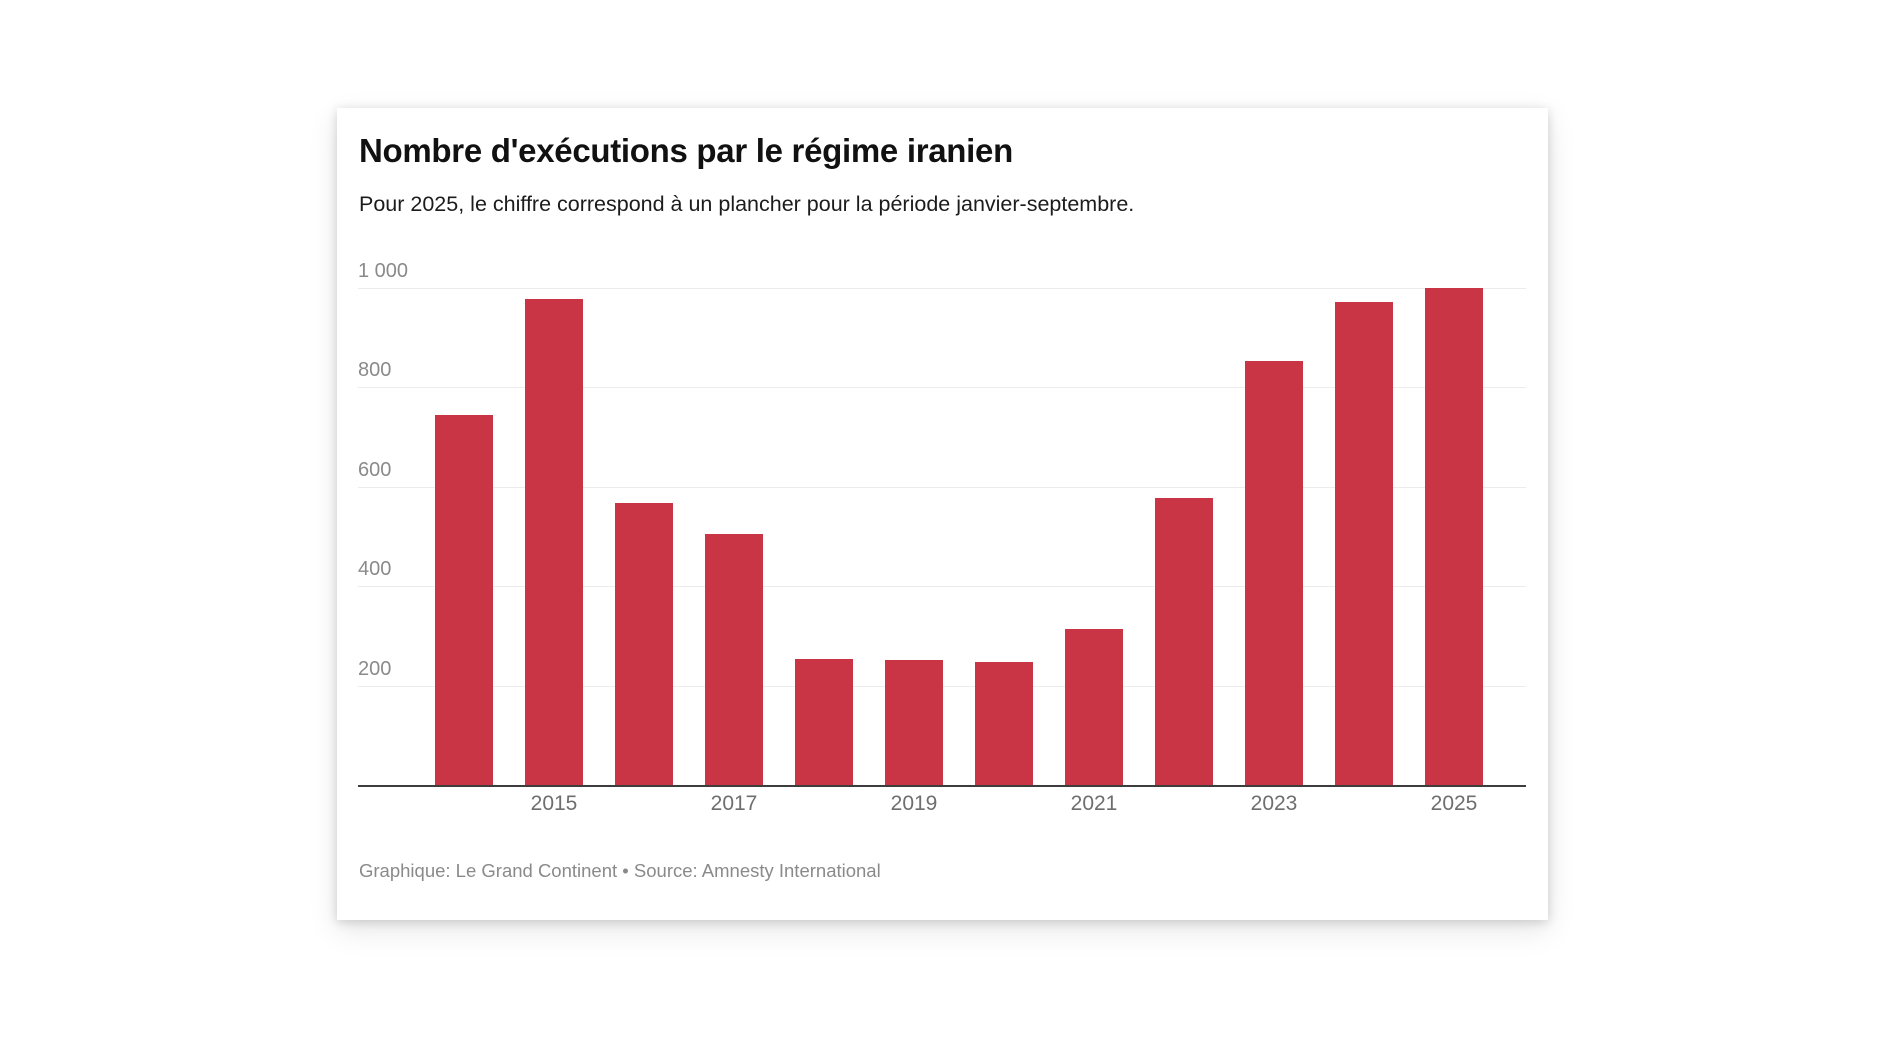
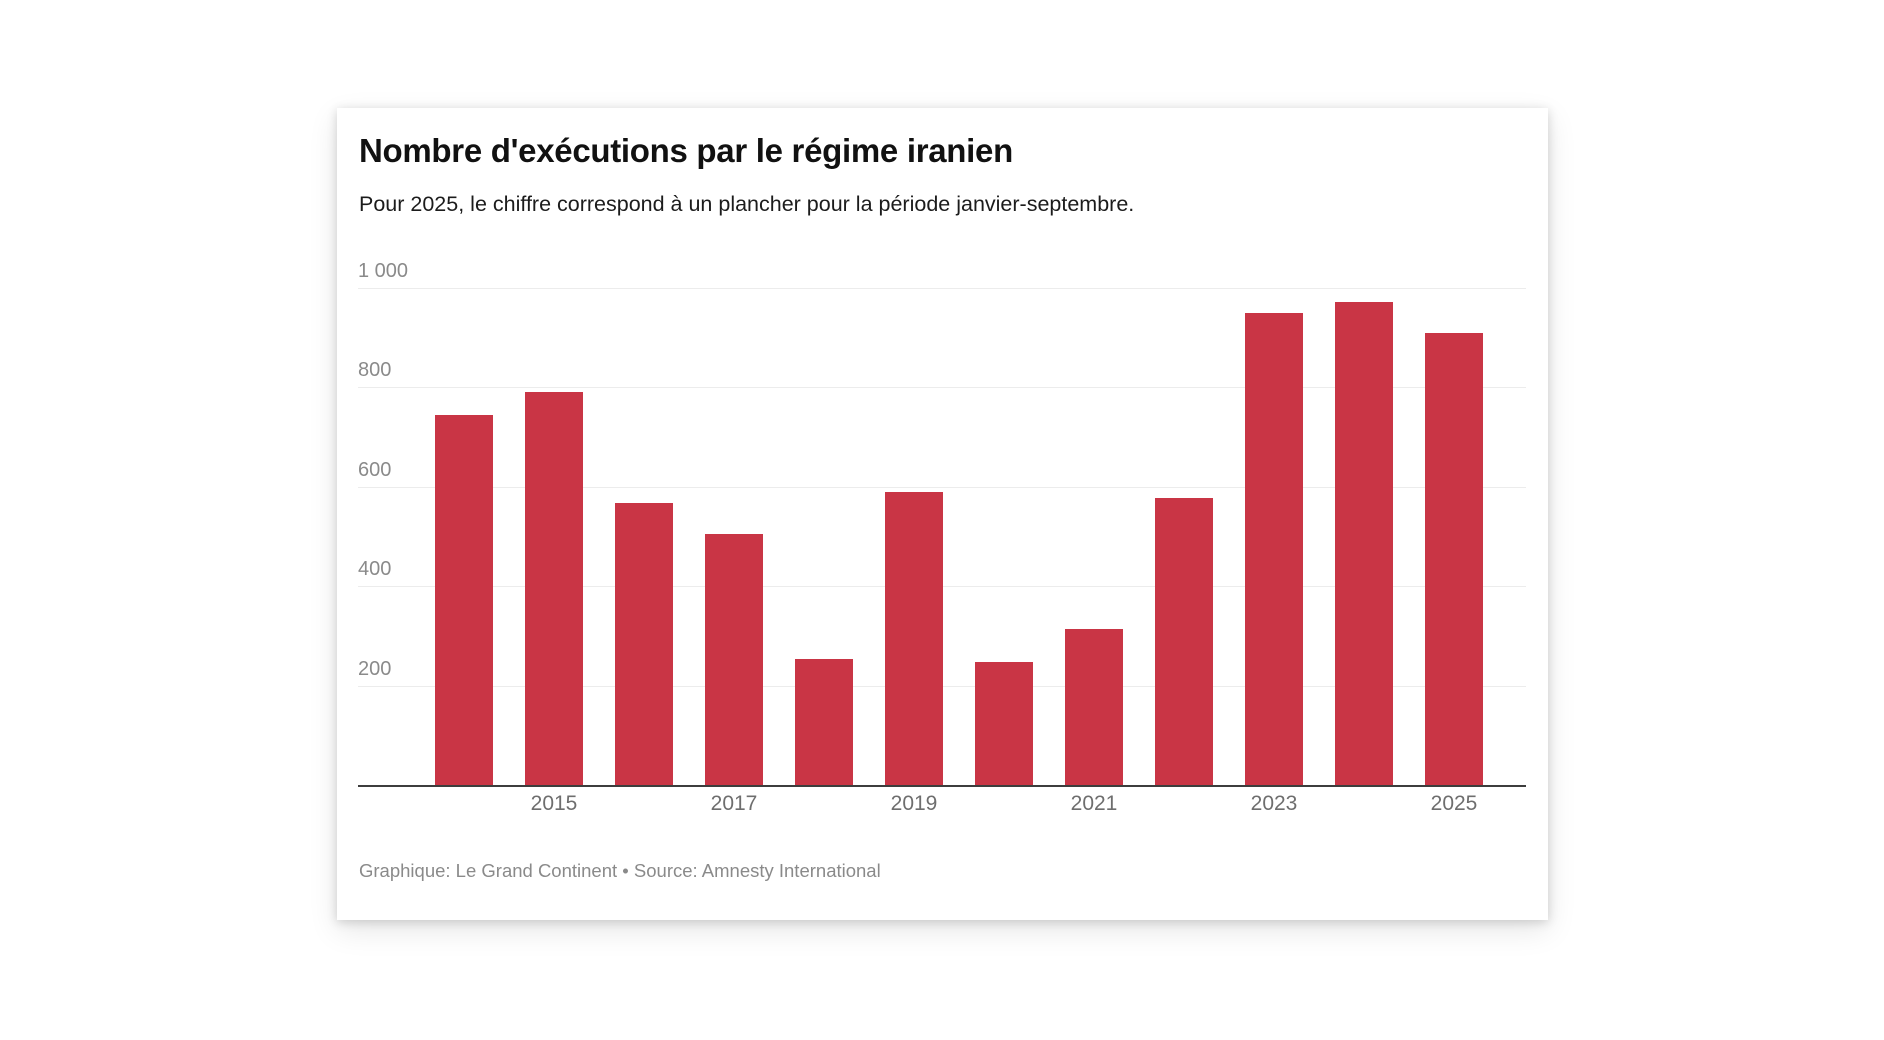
2015: 980 -> 790
2019: 250 -> 590
2023: 850 -> 950
2025: 1000 -> 910
